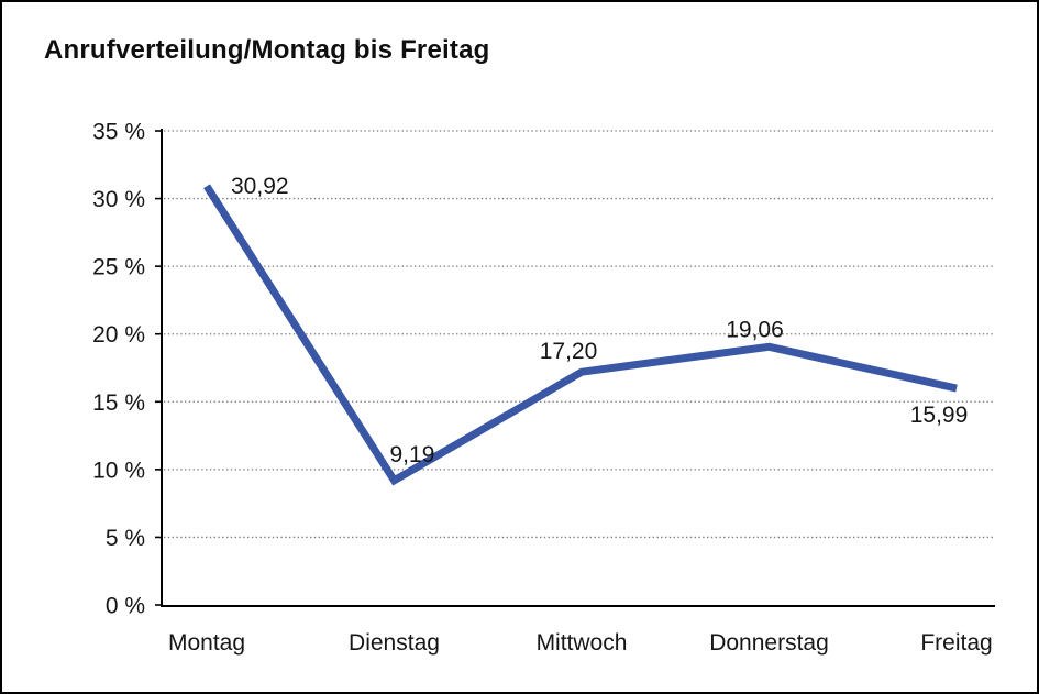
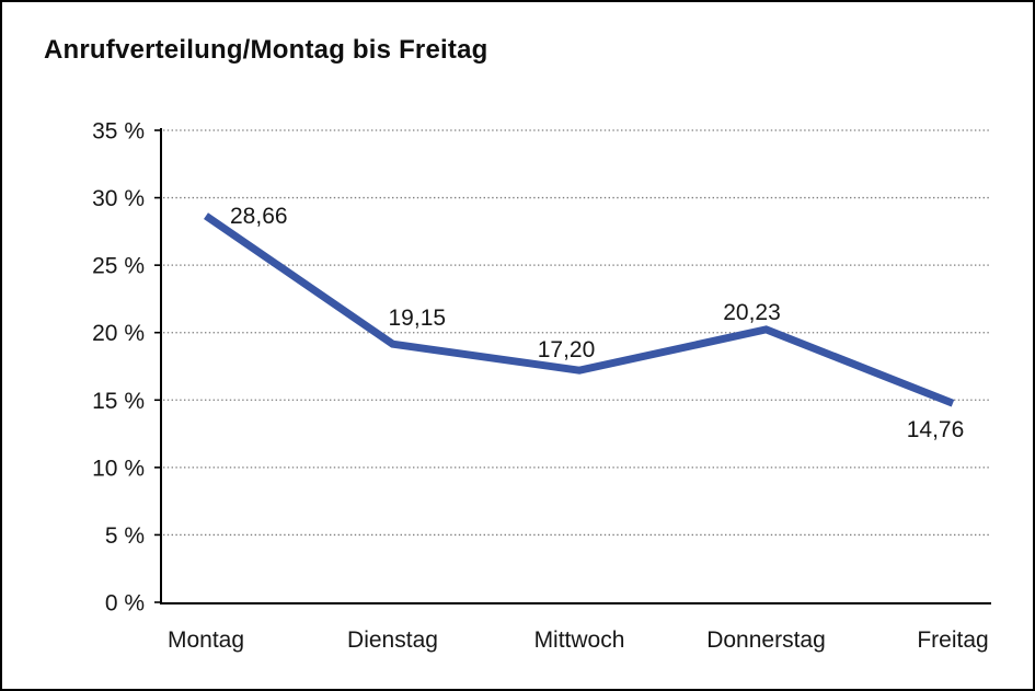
Montag: 30,92 -> 28,66
Dienstag: 9,19 -> 19,15
Donnerstag: 19,06 -> 20,23
Freitag: 15,99 -> 14,76
